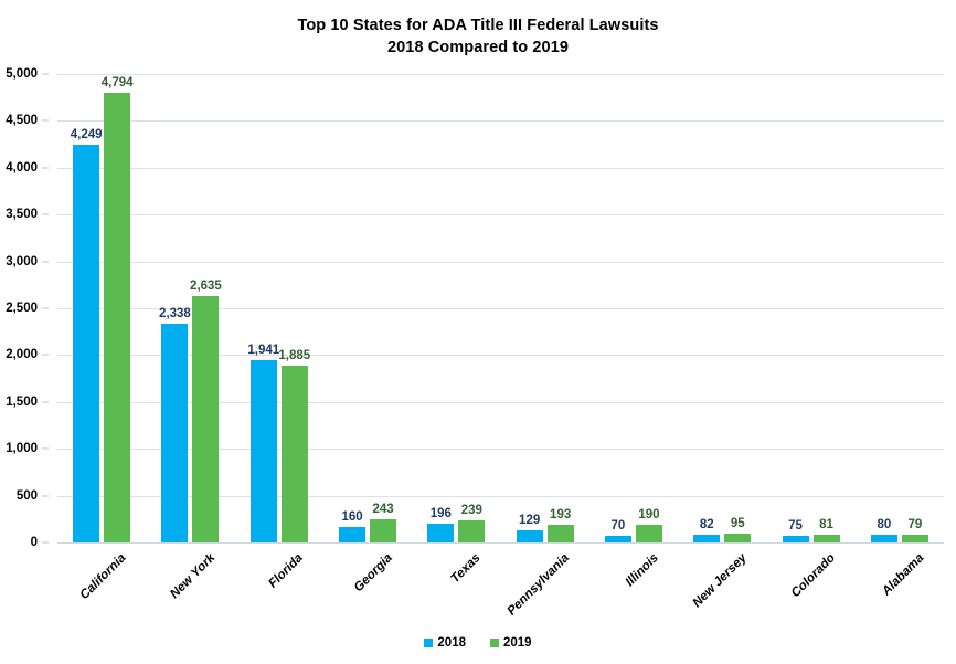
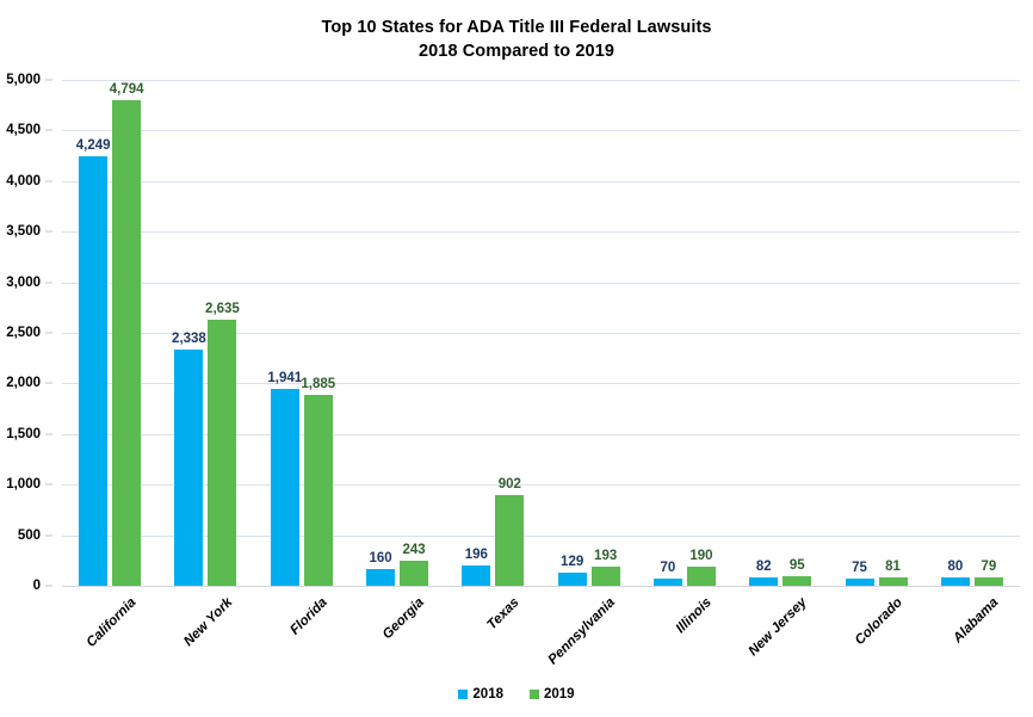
2019/Texas: 239 -> 902
